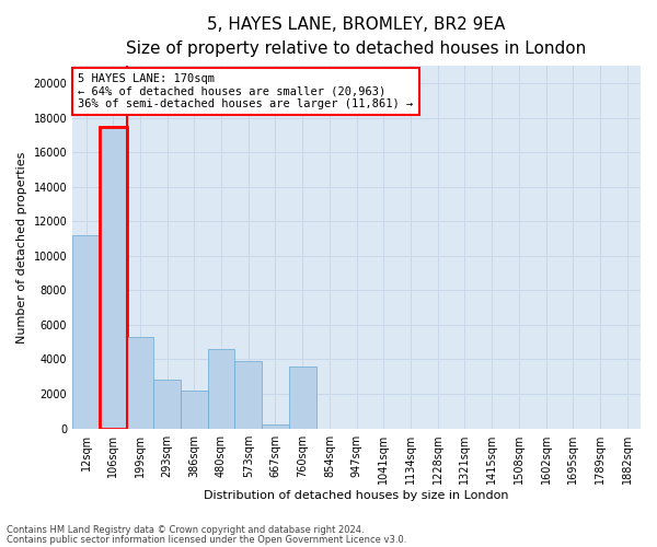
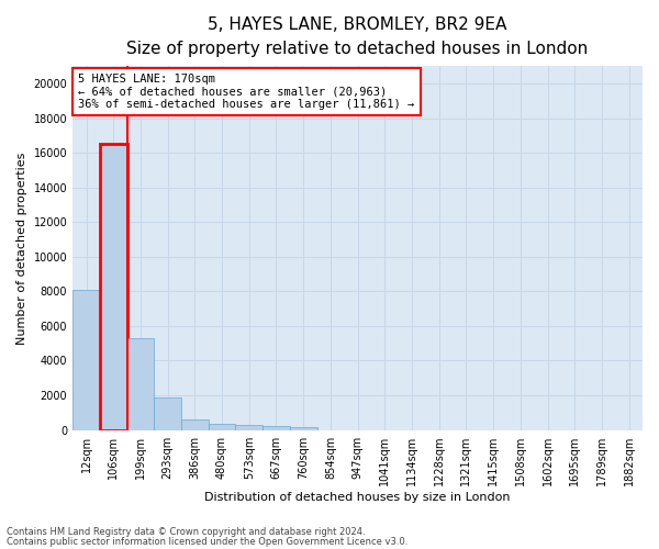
12sqm: 11200 -> 8100
106sqm: 17500 -> 16500
293sqm: 2800 -> 1800
386sqm: 2200 -> 600
480sqm: 4600 -> 400
573sqm: 3900 -> 300
760sqm: 3600 -> 200
